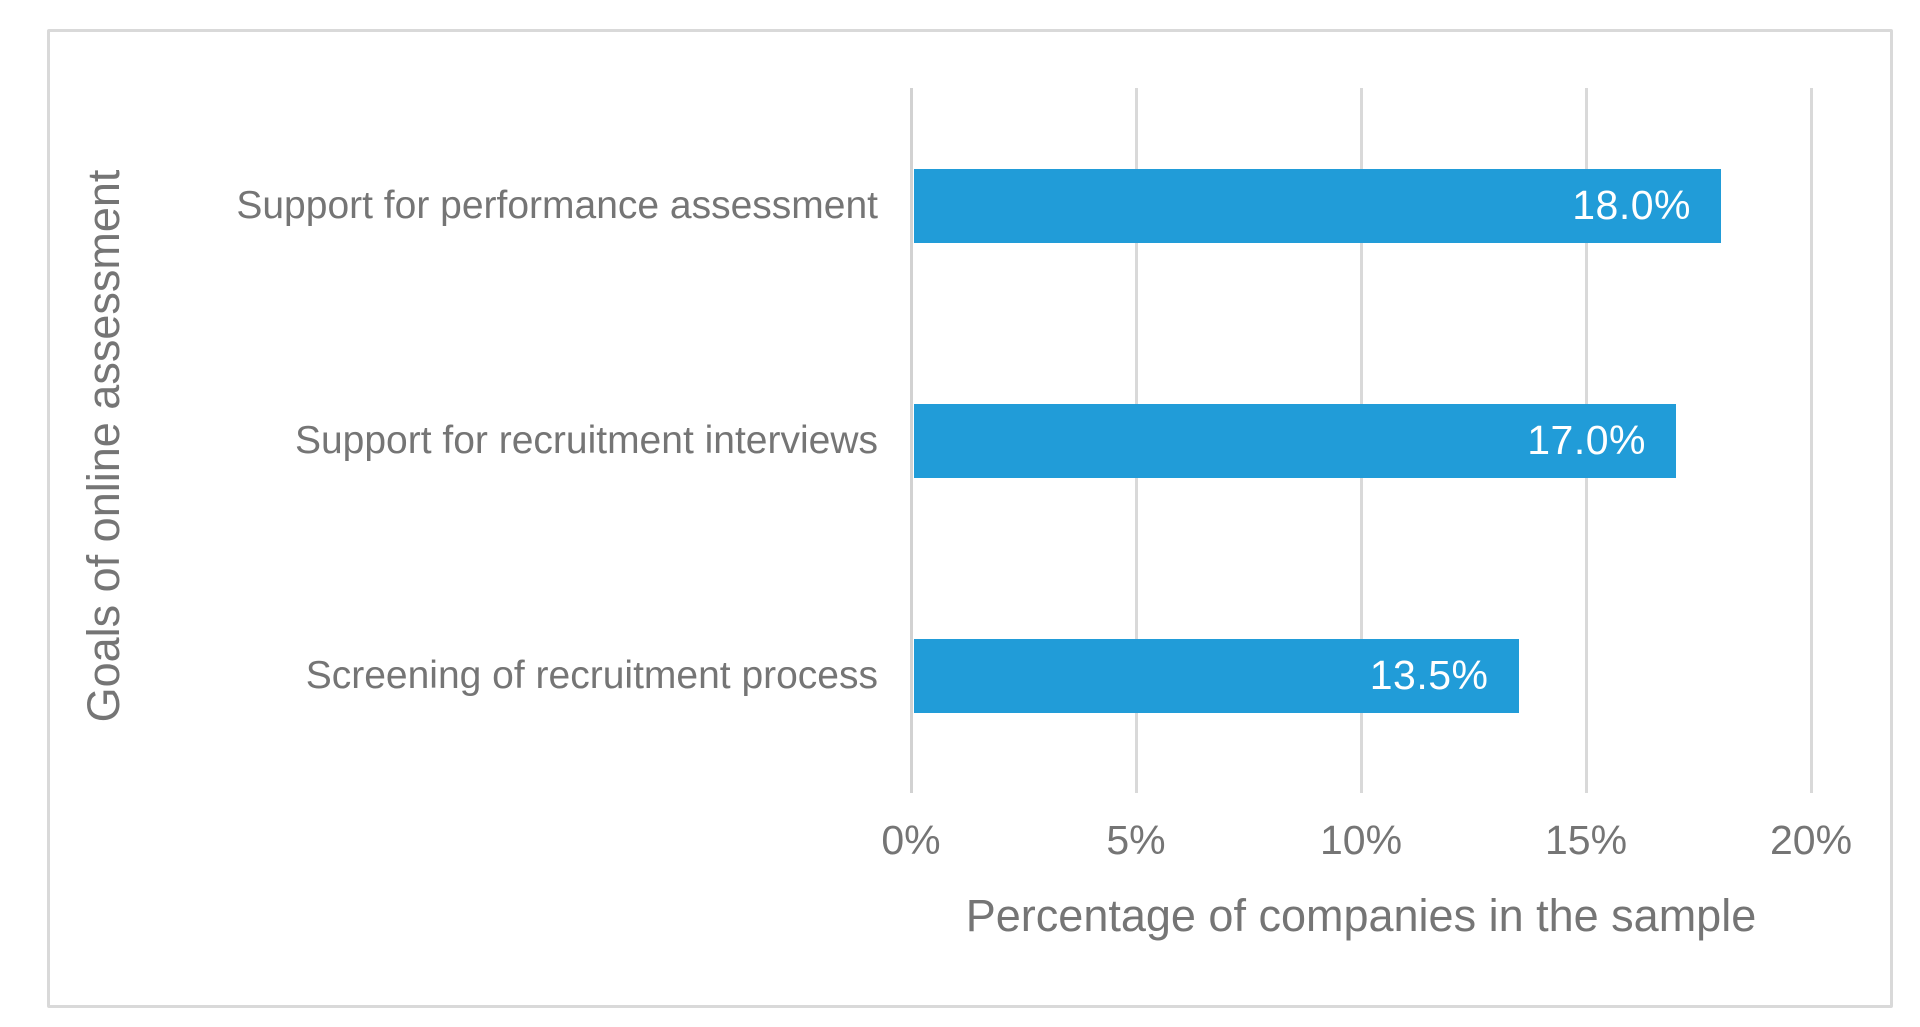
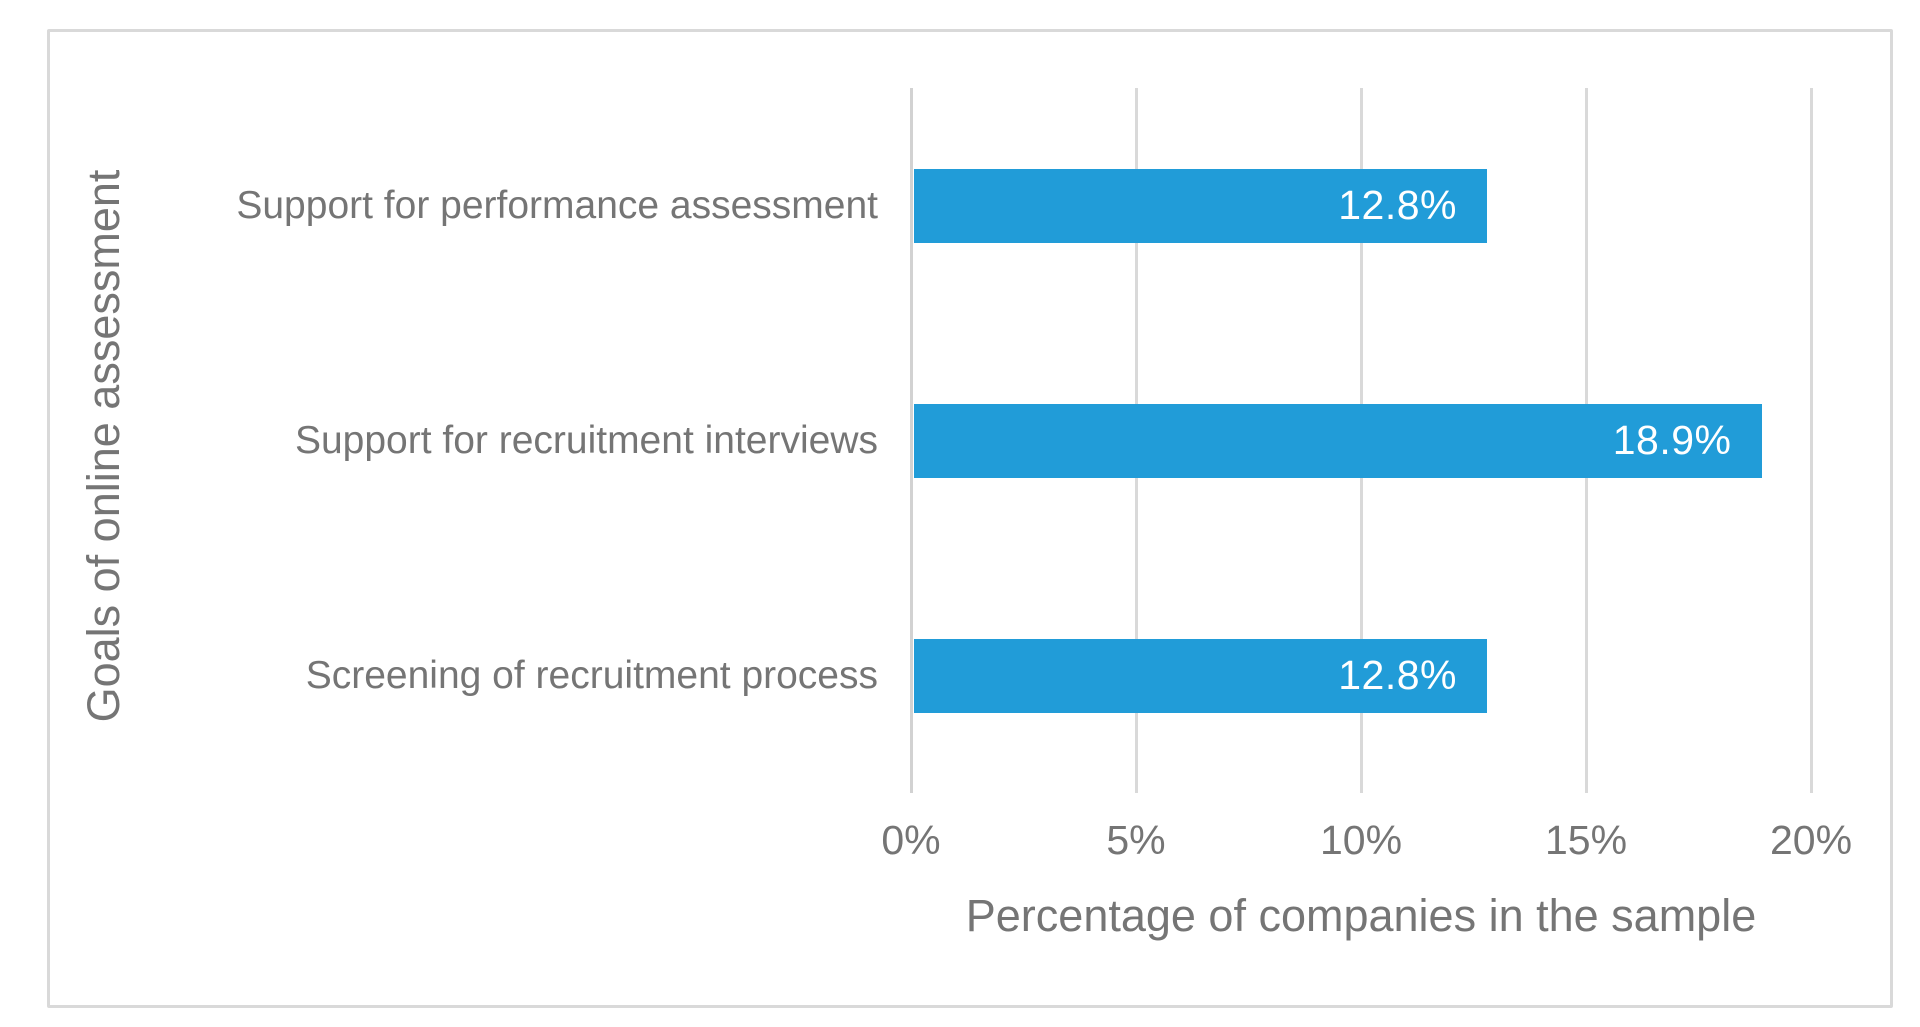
Support for performance assessment: 18.0% -> 12.8%
Support for recruitment interviews: 17.0% -> 18.9%
Screening of recruitment process: 13.5% -> 12.8%
